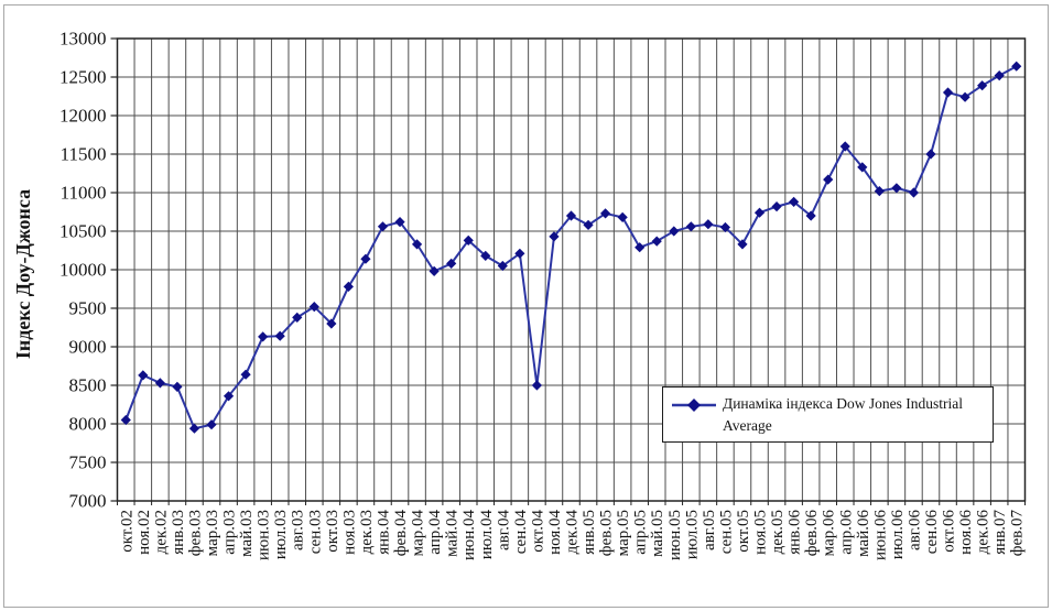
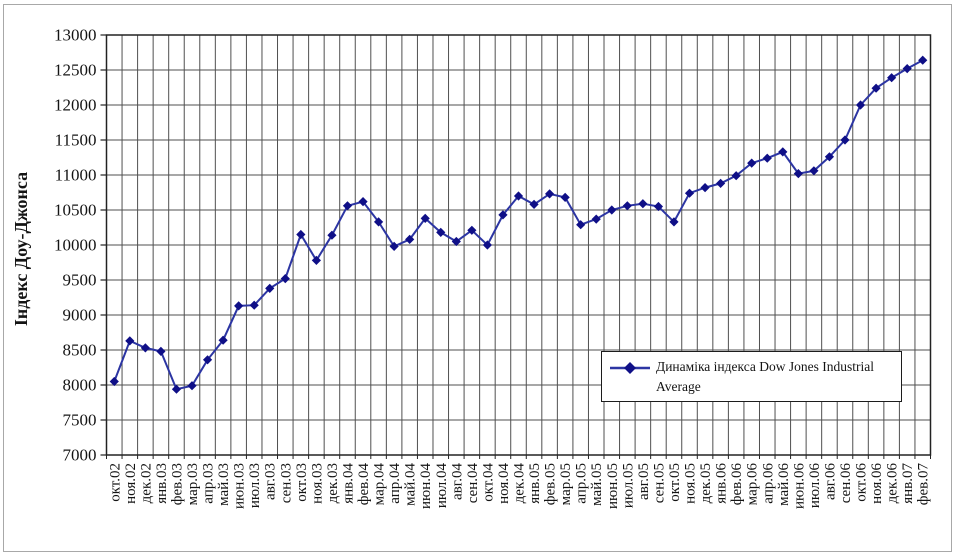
окт.03: 9300 -> 10200
окт.04: 8500 -> 10000
фев.06: 10700 -> 11000
апр.06: 11600 -> 11200
авг.06: 11000 -> 11300
окт.06: 12300 -> 12000
